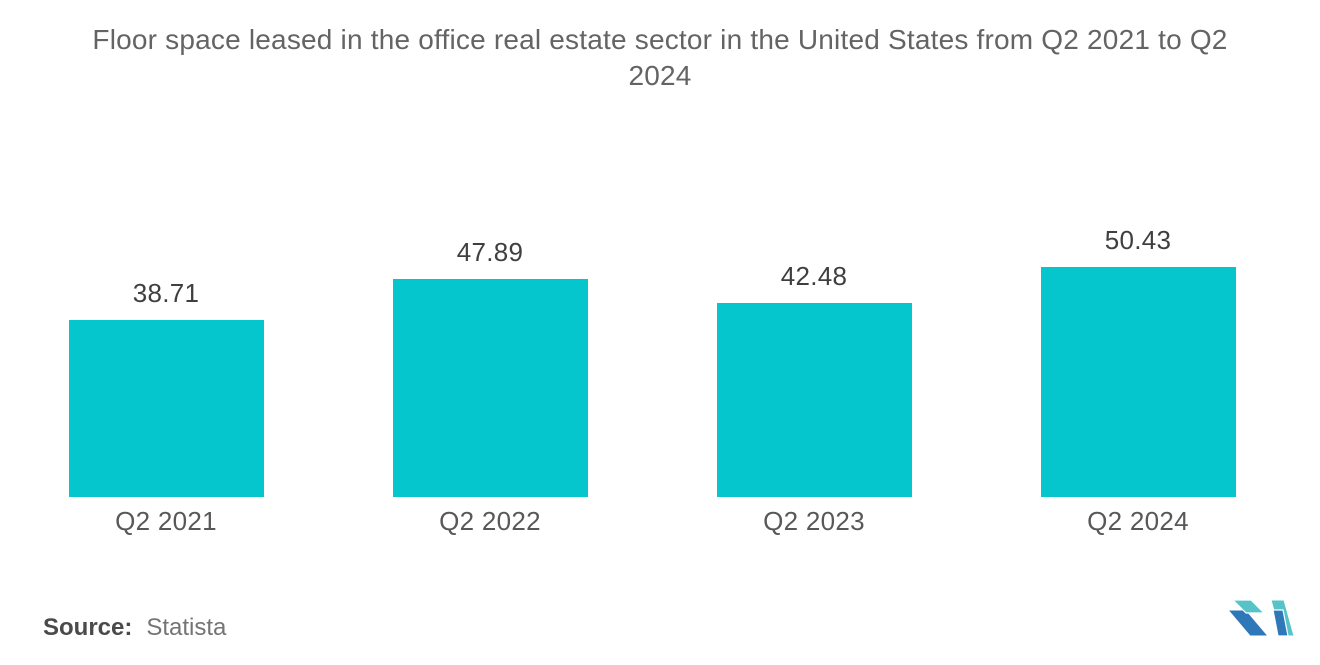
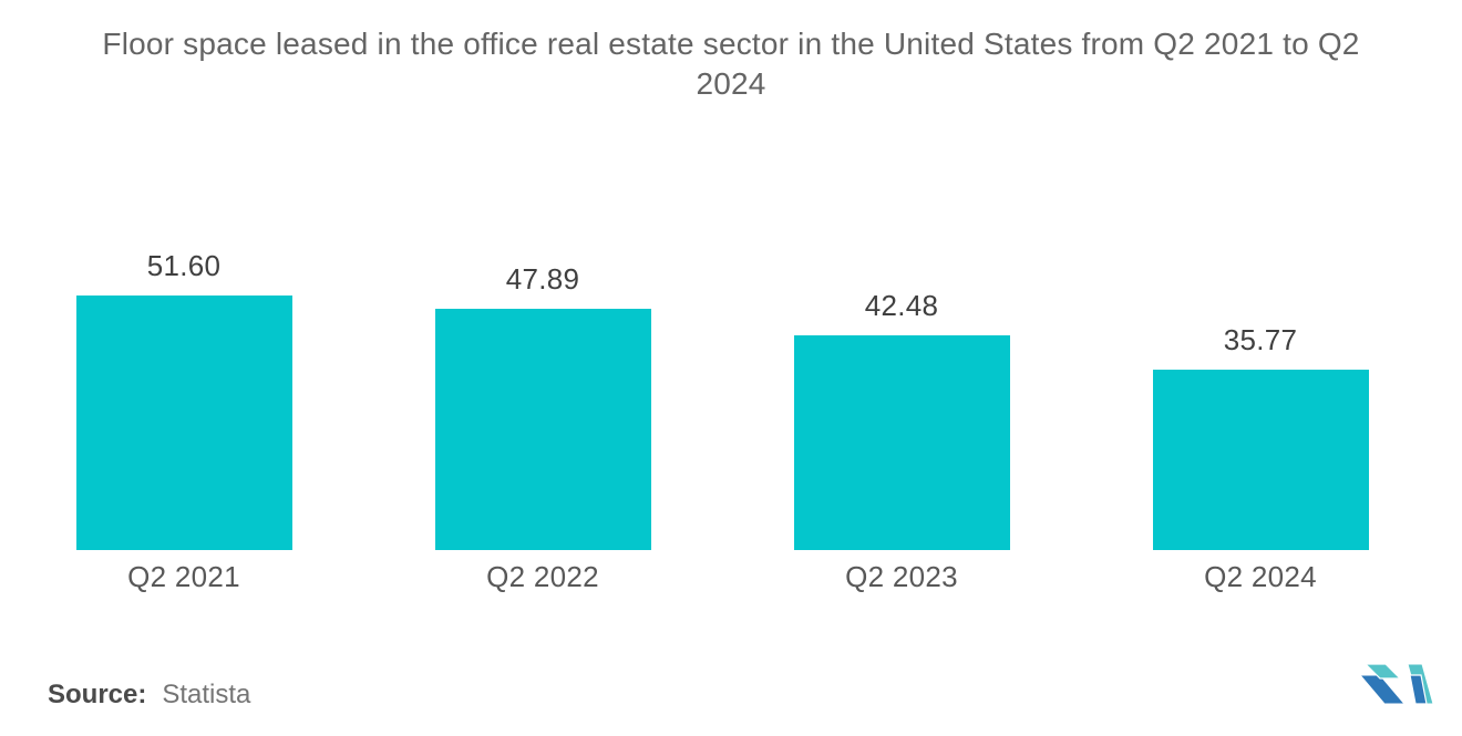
Q2 2021: 38.71 -> 51.60
Q2 2024: 50.43 -> 35.77
